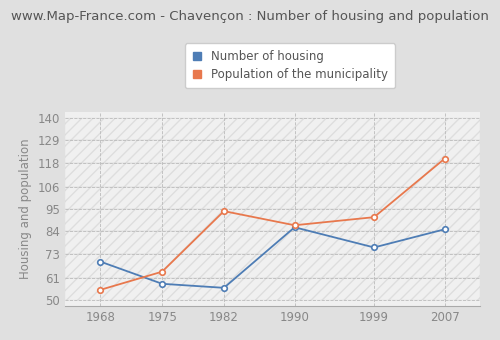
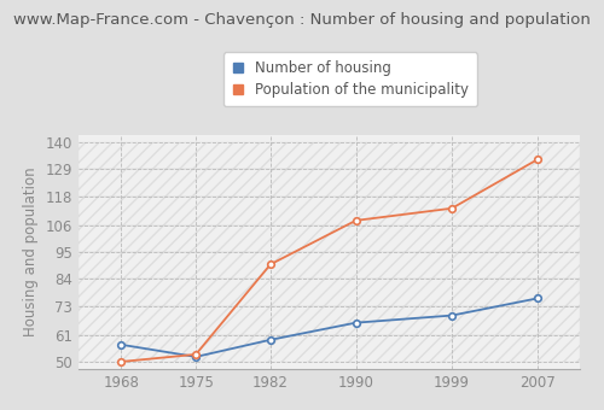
Number of housing/1968: 69 -> 57
Population of the municipality/1968: 55 -> 50
Number of housing/1975: 58 -> 52
Population of the municipality/1975: 64 -> 53
Number of housing/1982: 56 -> 59
Population of the municipality/1982: 94 -> 90
Number of housing/1990: 86 -> 66
Population of the municipality/1990: 87 -> 108
Number of housing/1999: 76 -> 69
Population of the municipality/1999: 91 -> 113
Number of housing/2007: 85 -> 76
Population of the municipality/2007: 120 -> 133
